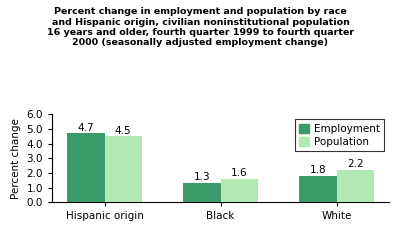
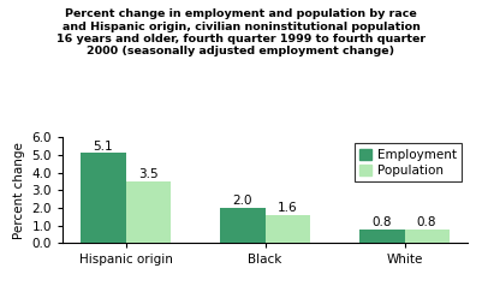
Employment/Hispanic origin: 4.7 -> 5.1
Population/Hispanic origin: 4.5 -> 3.5
Employment/Black: 1.3 -> 2.0
Employment/White: 1.8 -> 0.8
Population/White: 2.2 -> 0.8
